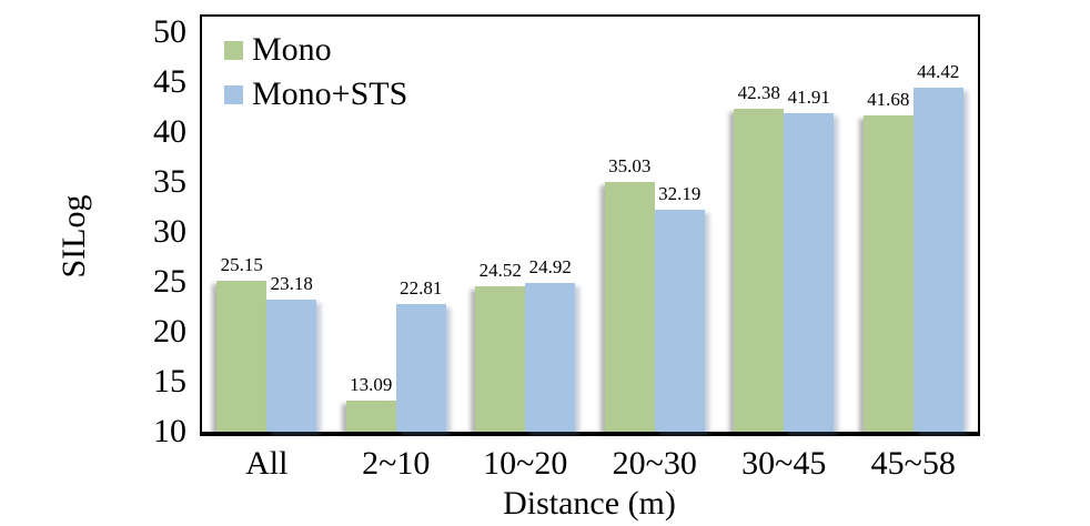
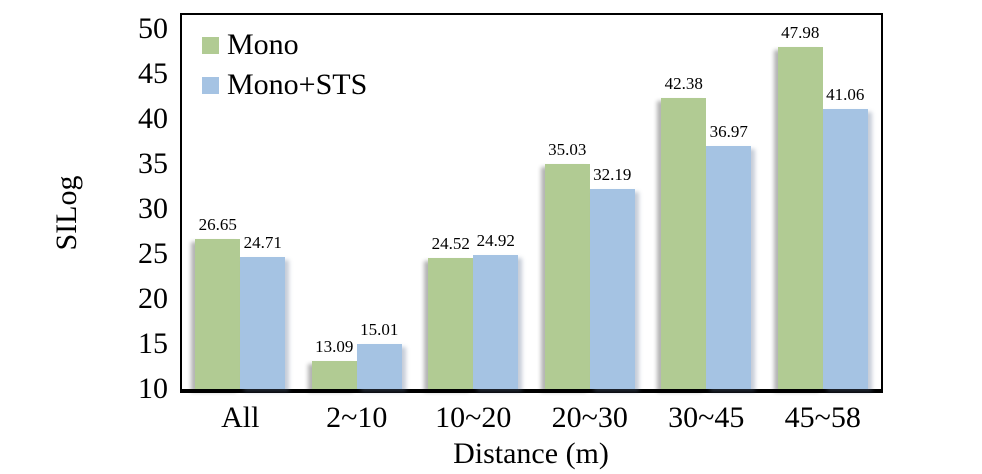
Mono/All: 25.15 -> 26.65
Mono+STS/All: 23.18 -> 24.71
Mono+STS/2~10: 22.81 -> 15.01
Mono+STS/30~45: 41.91 -> 36.97
Mono/45~58: 41.68 -> 47.98
Mono+STS/45~58: 44.42 -> 41.06
